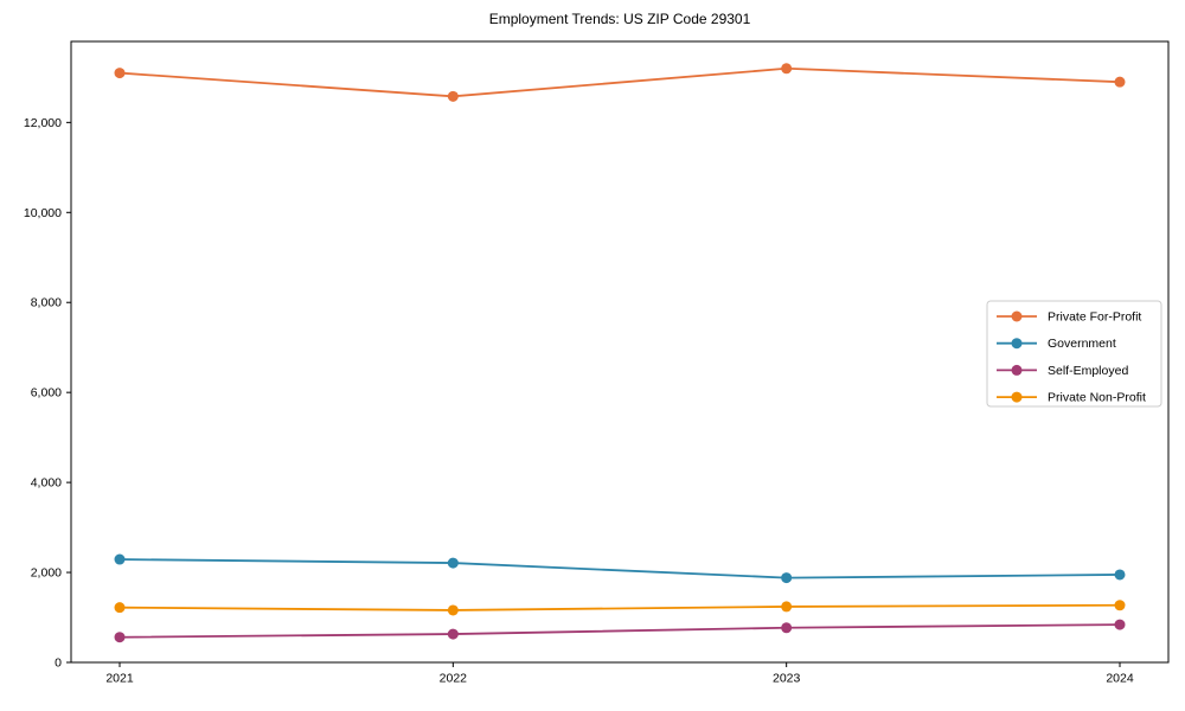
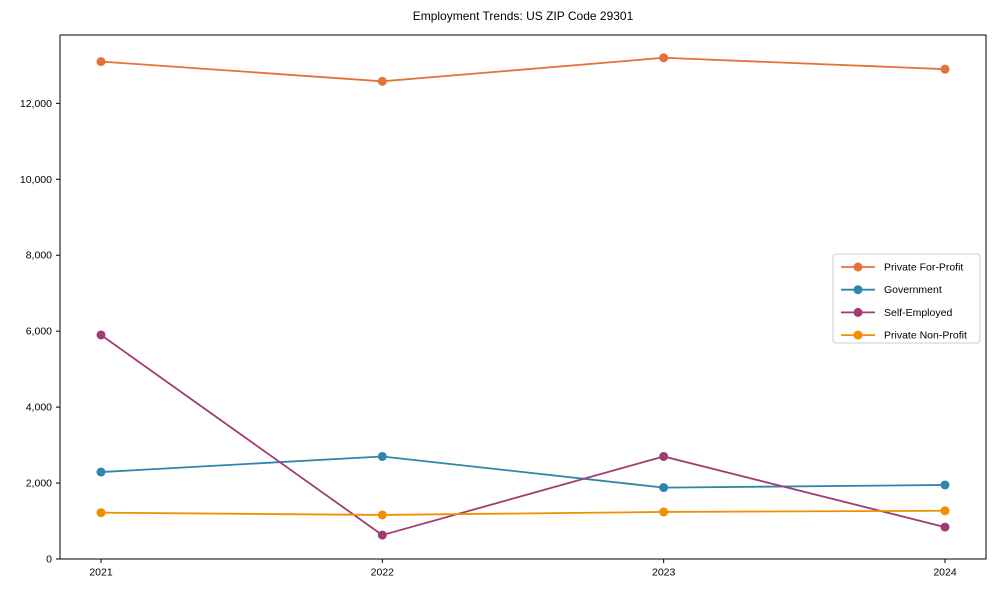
Self-Employed/2021: 600 -> 5900
Government/2022: 2200 -> 2700
Self-Employed/2023: 800 -> 2700
